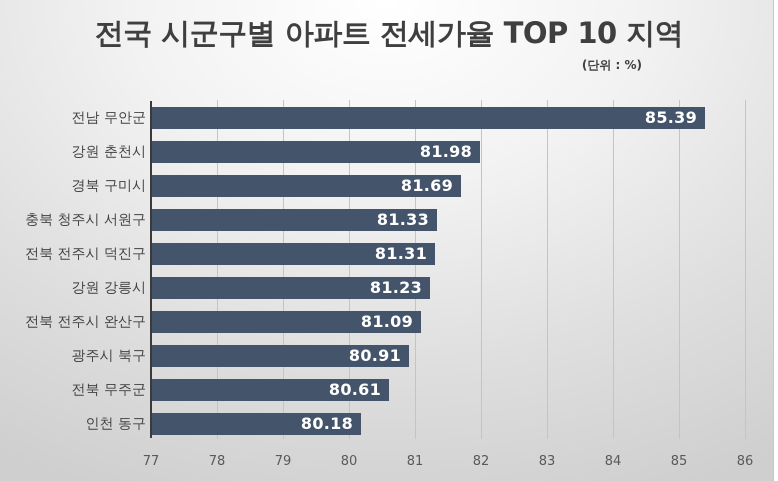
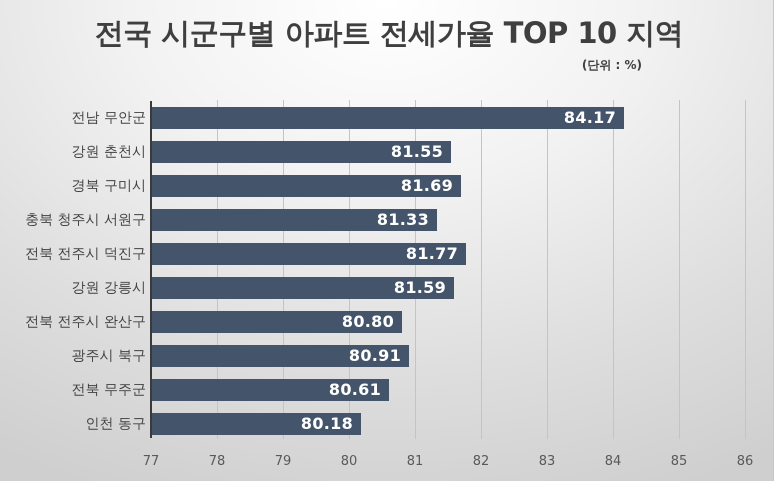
전남 무안군: 85.39 -> 84.17
강원 춘천시: 81.98 -> 81.55
전북 전주시 덕진구: 81.31 -> 81.77
강원 강릉시: 81.23 -> 81.59
전북 전주시 완산구: 81.09 -> 80.80
